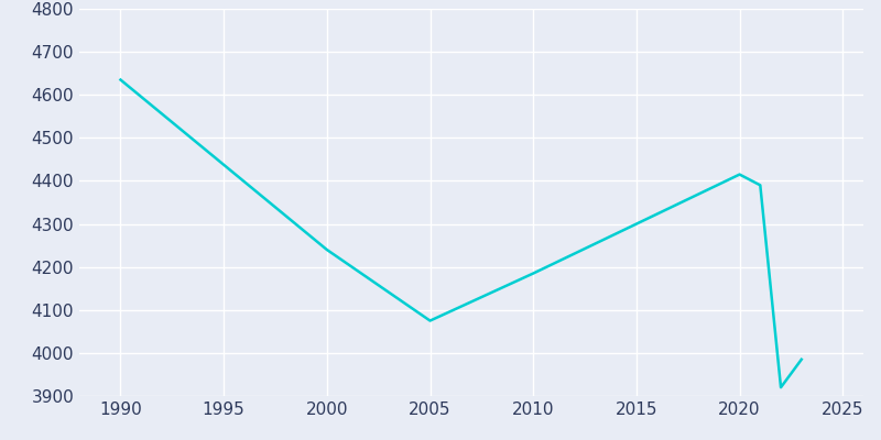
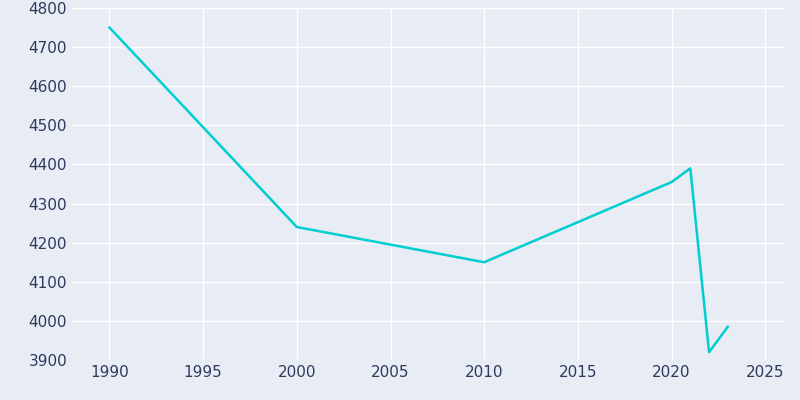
1990: 4635 -> 4750
2005: 4075 -> 4195
2010: 4185 -> 4150
2020: 4415 -> 4355
